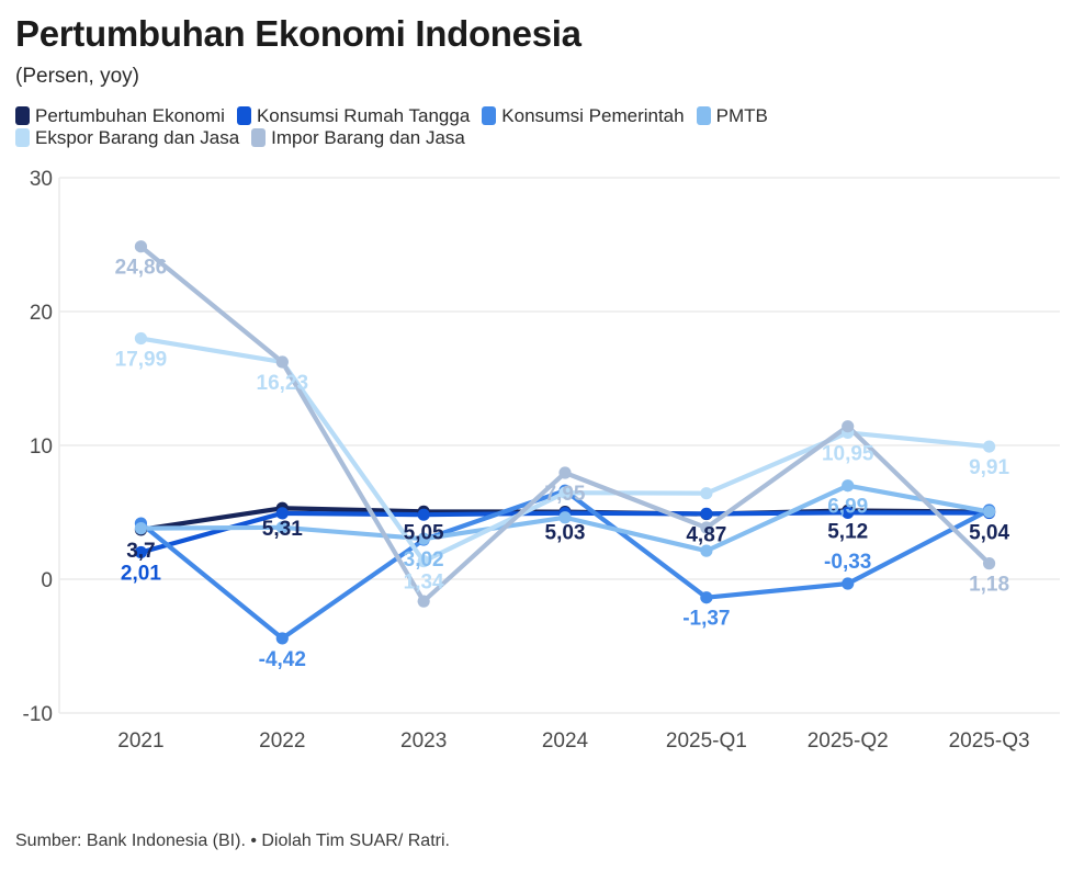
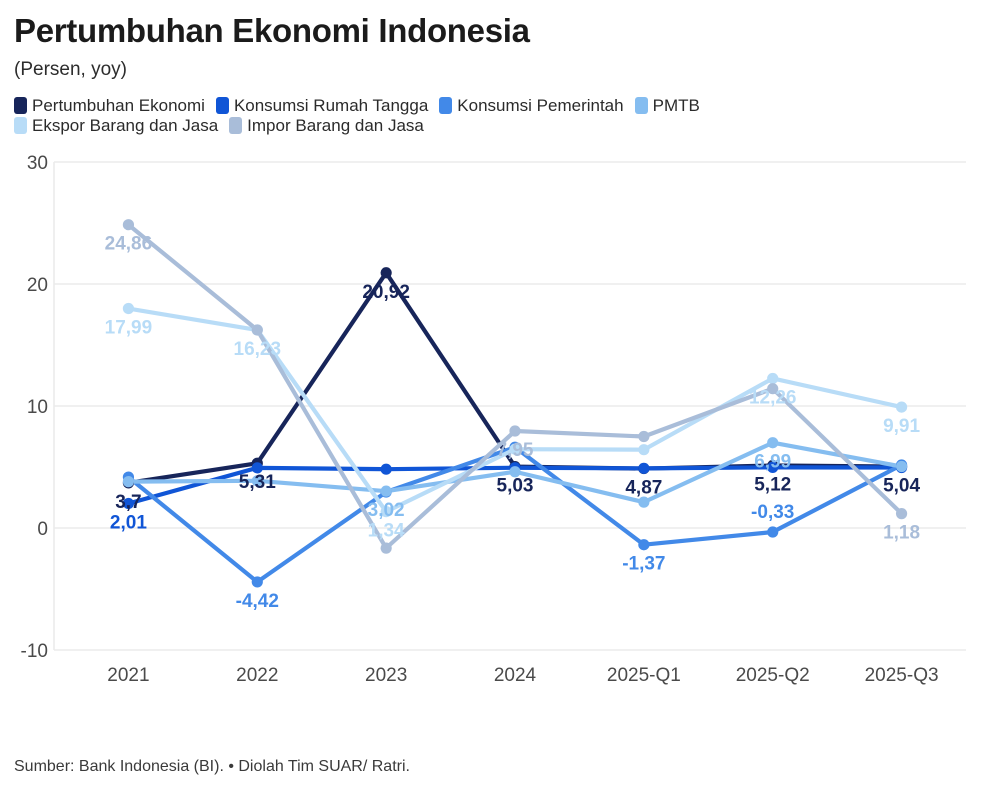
Pertumbuhan Ekonomi/2023: 5,05 -> 20,92
Impor Barang dan Jasa/2025-Q1: 3.9 -> 7.5
Ekspor Barang dan Jasa/2025-Q2: 10,95 -> 12,26
